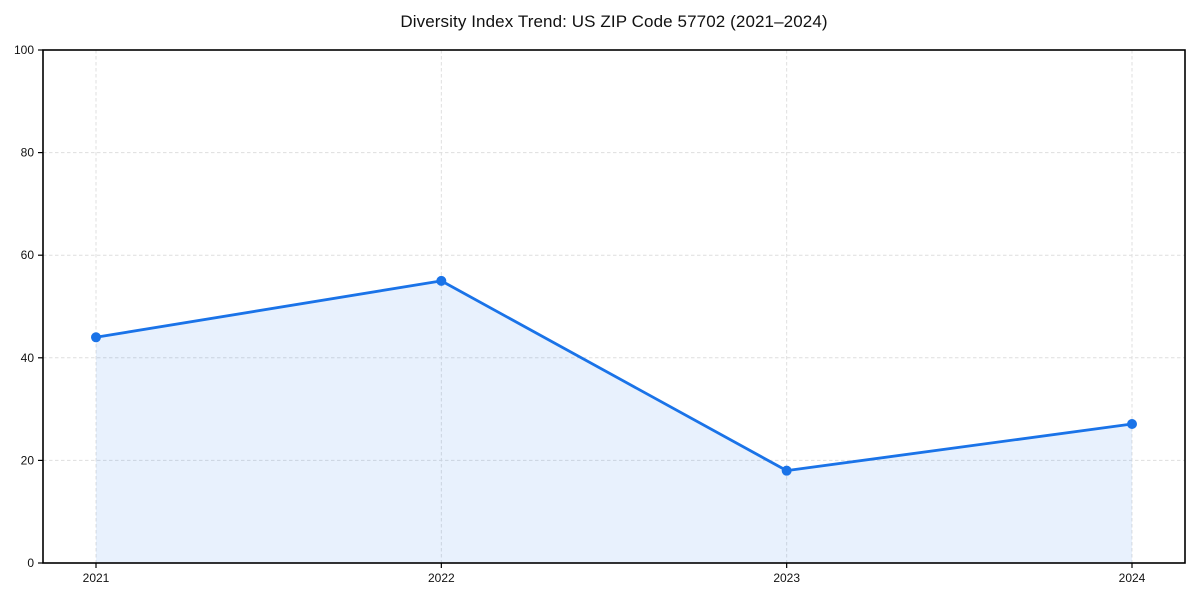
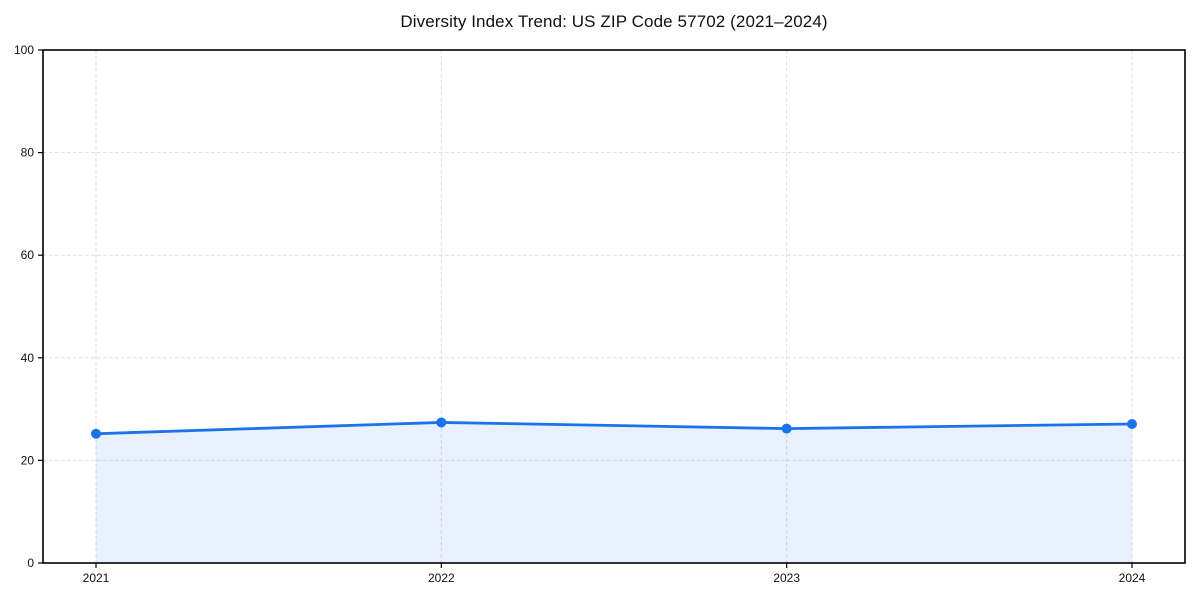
2021: 44 -> 25
2022: 55 -> 27
2023: 18 -> 26
